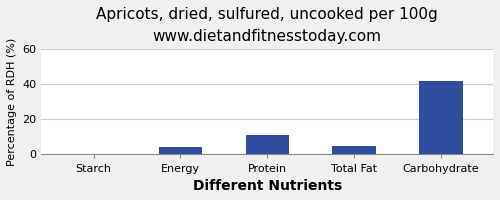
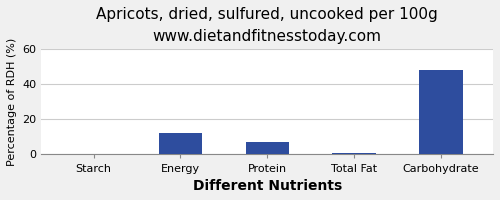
Energy: 4 -> 12
Protein: 11 -> 7
Total Fat: 5 -> 1
Carbohydrate: 42 -> 48
